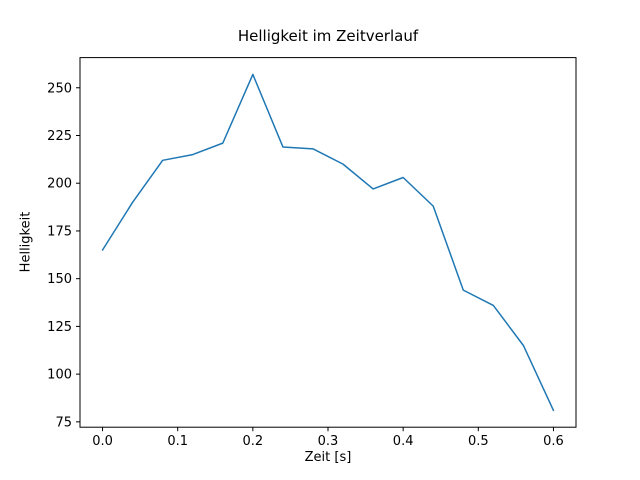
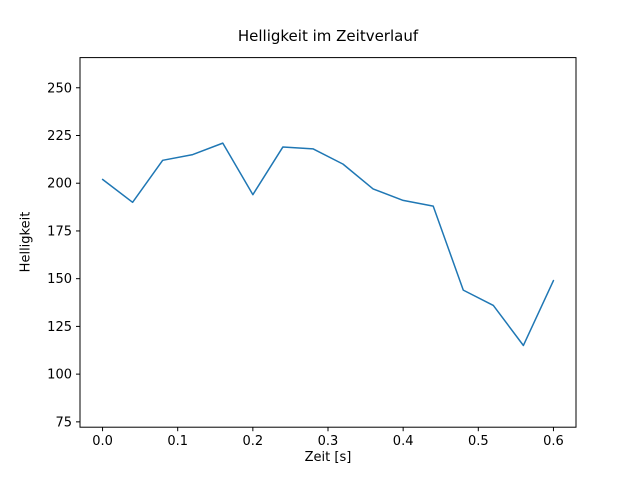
0.0: 165 -> 202
0.2: 257 -> 194
0.4: 203 -> 191
0.6: 81 -> 149
